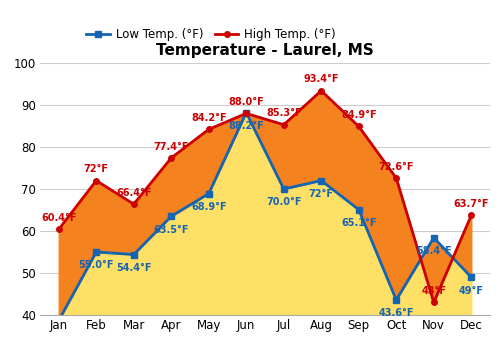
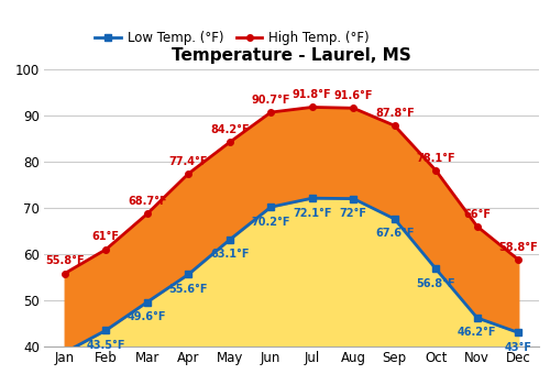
High Temp. (°F)/Jan: 60.4°F -> 55.8°F
Low Temp. (°F)/Feb: 55.0°F -> 43.5°F
High Temp. (°F)/Feb: 72°F -> 61°F
Low Temp. (°F)/Mar: 54.4°F -> 49.6°F
High Temp. (°F)/Mar: 66.4°F -> 68.7°F
Low Temp. (°F)/Apr: 63.5°F -> 55.6°F
Low Temp. (°F)/May: 68.9°F -> 63.1°F
Low Temp. (°F)/Jun: 88.2°F -> 70.2°F
High Temp. (°F)/Jun: 88.0°F -> 90.7°F
Low Temp. (°F)/Jul: 70.0°F -> 72.1°F
High Temp. (°F)/Jul: 85.3°F -> 91.8°F
High Temp. (°F)/Aug: 93.4°F -> 91.6°F
Low Temp. (°F)/Sep: 65.1°F -> 67.6°F
High Temp. (°F)/Sep: 84.9°F -> 87.8°F
Low Temp. (°F)/Oct: 43.6°F -> 56.8°F
High Temp. (°F)/Oct: 72.6°F -> 78.1°F
Low Temp. (°F)/Nov: 58.4°F -> 46.2°F
High Temp. (°F)/Nov: 43°F -> 66°F
Low Temp. (°F)/Dec: 49°F -> 43°F
High Temp. (°F)/Dec: 63.7°F -> 58.8°F
